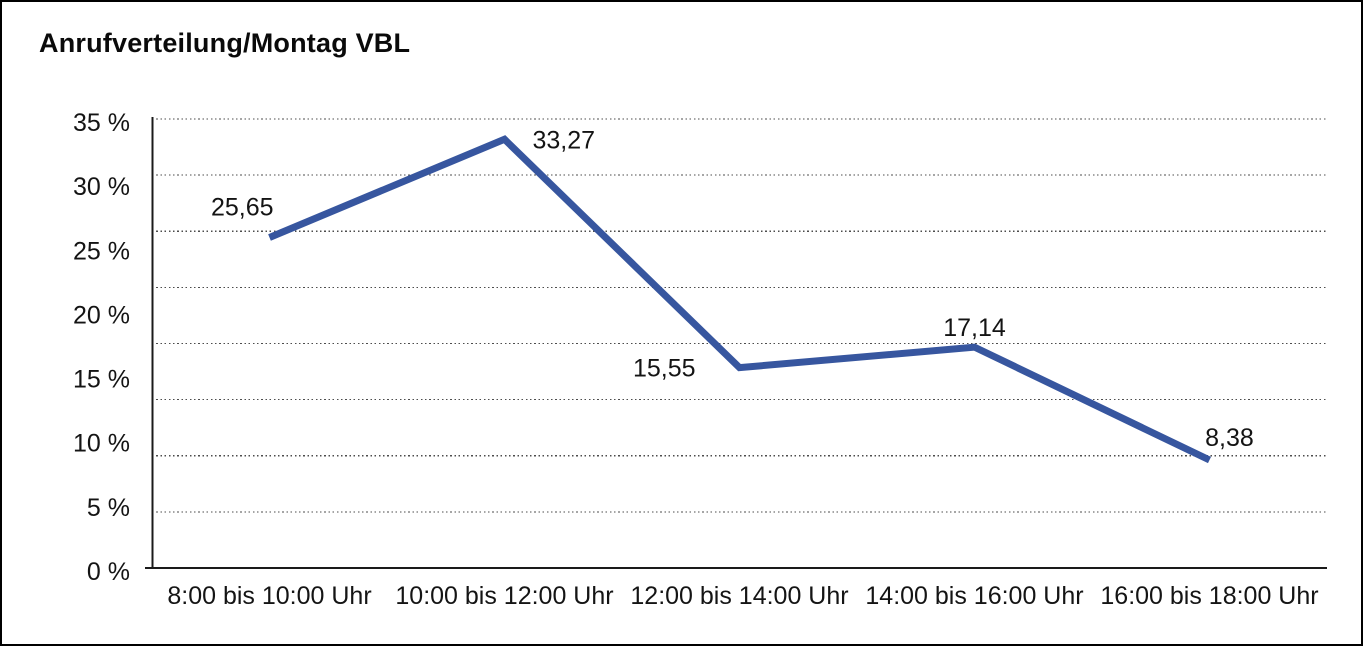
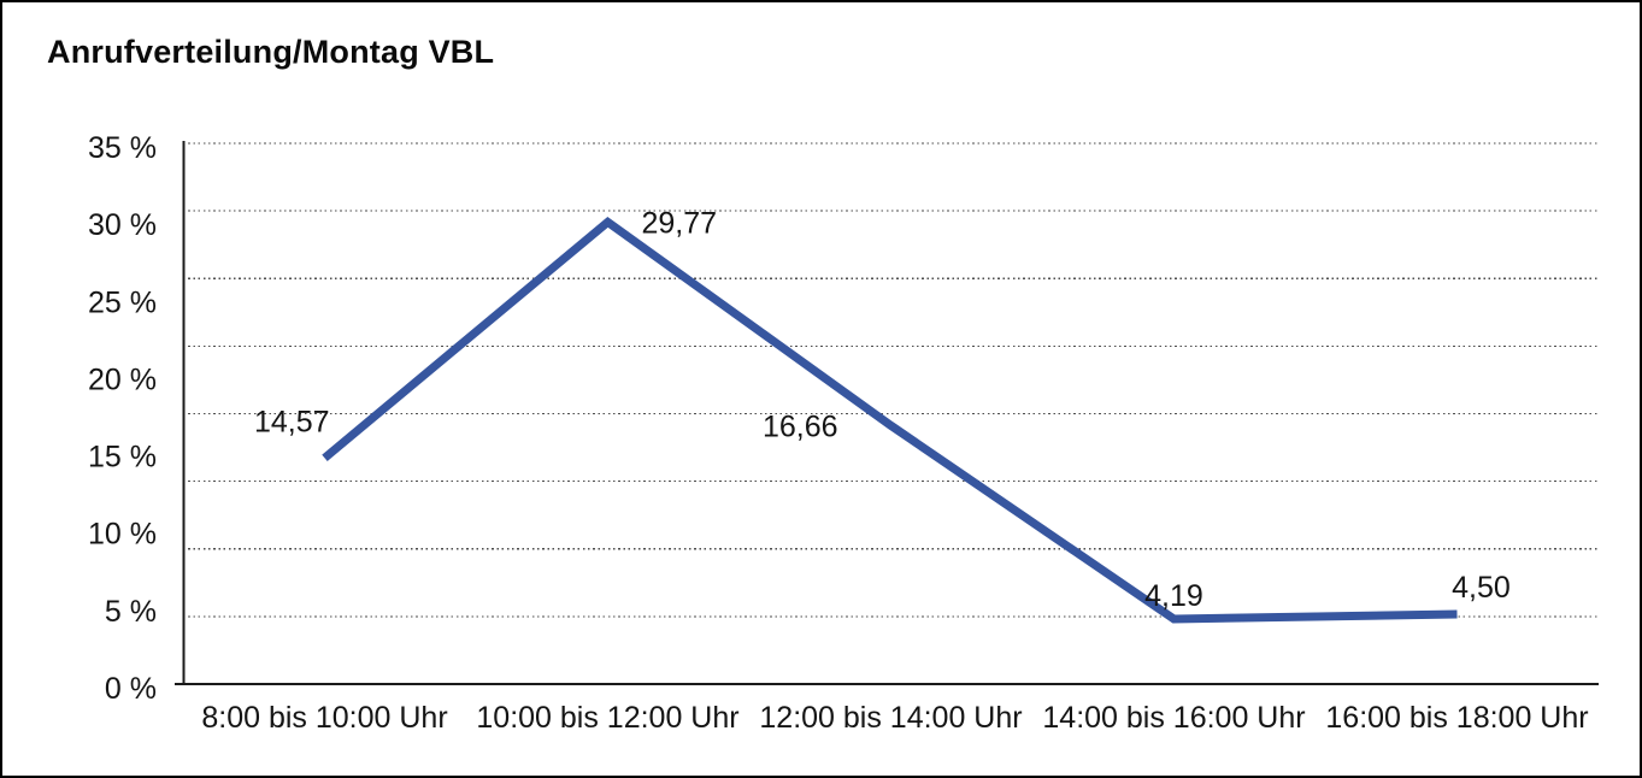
8:00 bis 10:00 Uhr: 25,65 -> 14,57
10:00 bis 12:00 Uhr: 33,27 -> 29,77
12:00 bis 14:00 Uhr: 15,55 -> 16,66
14:00 bis 16:00 Uhr: 17,14 -> 4,19
16:00 bis 18:00 Uhr: 8,38 -> 4,50
